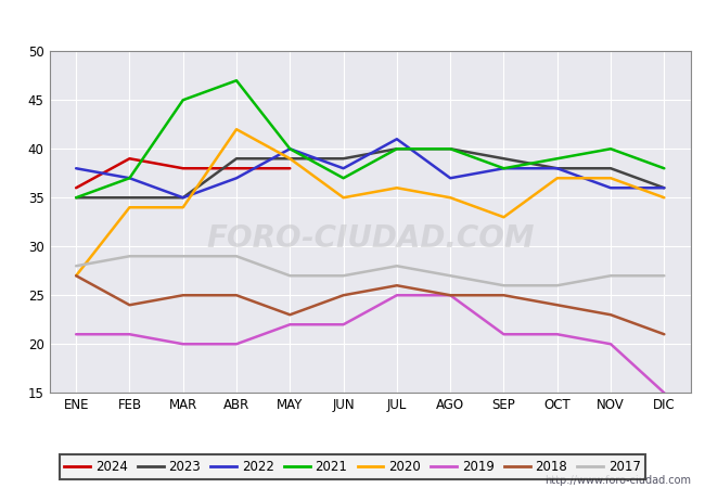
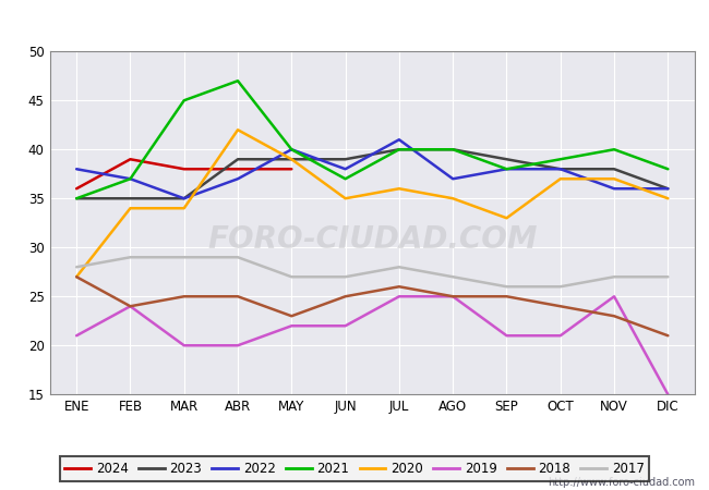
2019/FEB: 21 -> 24
2019/NOV: 20 -> 25
